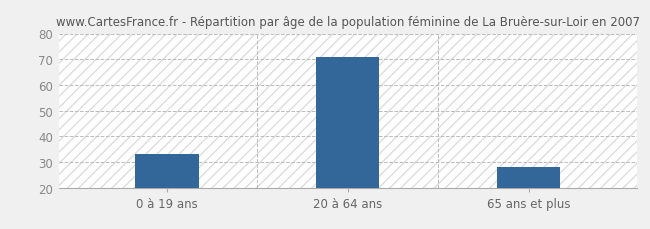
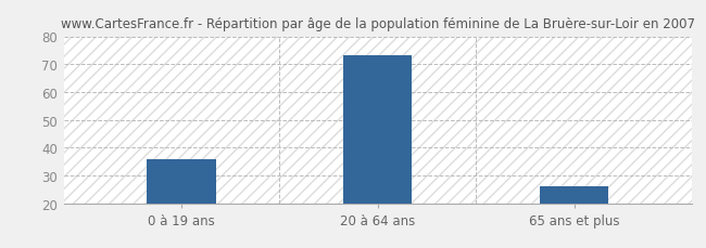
0 à 19 ans: 33 -> 36
20 à 64 ans: 71 -> 73
65 ans et plus: 28 -> 26
